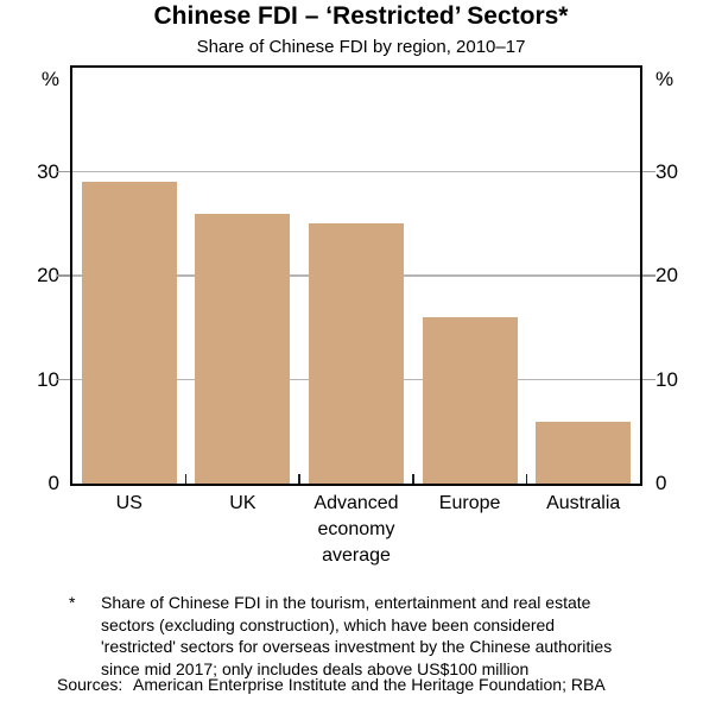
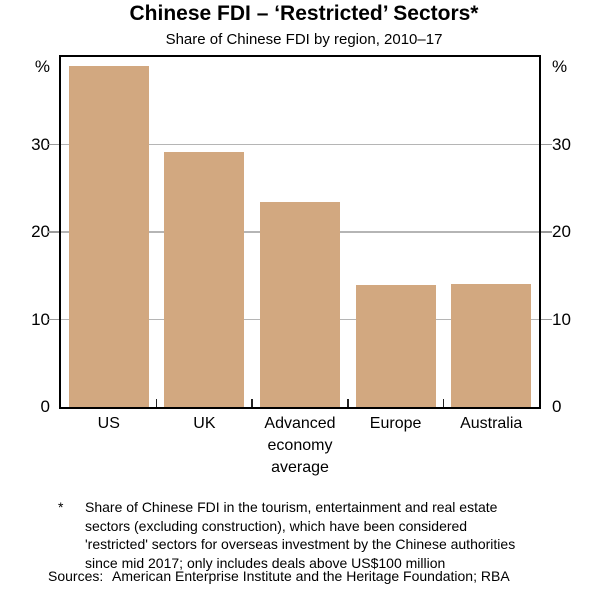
US: 29 -> 39
UK: 26 -> 29
Advanced economy average: 25 -> 23
Europe: 16 -> 14
Australia: 6 -> 14
